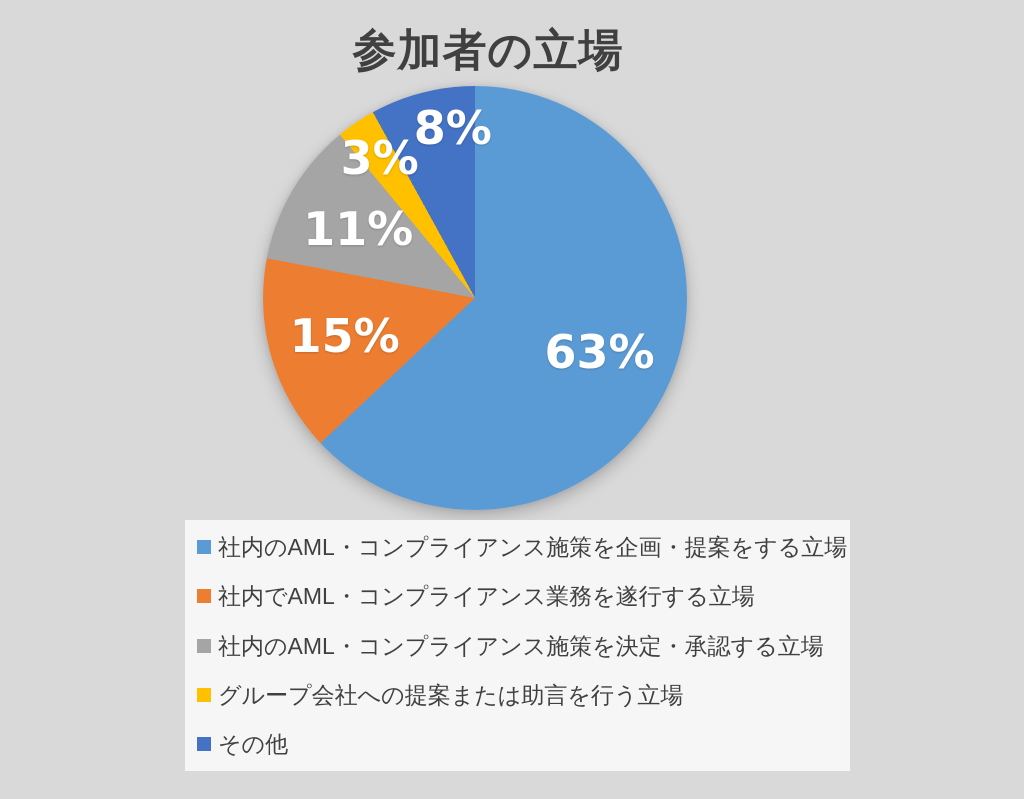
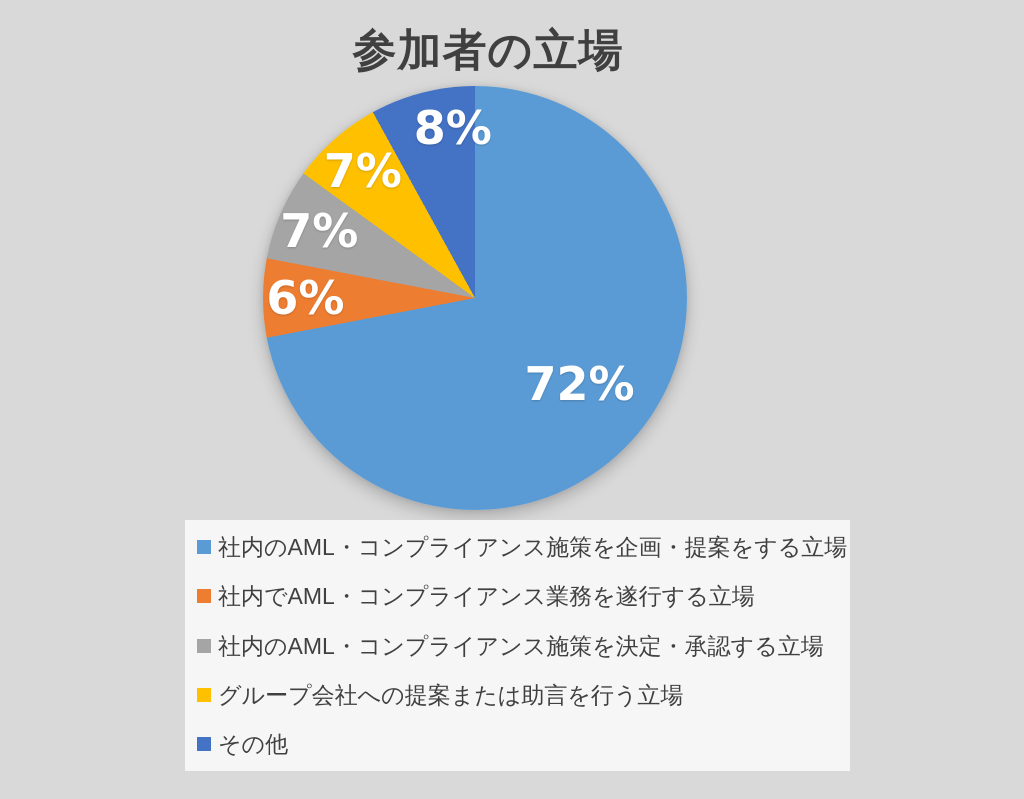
社内のAML・コンプライアンス施策を企画・提案をする立場: 63% -> 72%
社内でAML・コンプライアンス業務を遂行する立場: 15% -> 6%
社内のAML・コンプライアンス施策を決定・承認する立場: 11% -> 7%
グループ会社への提案または助言を行う立場: 3% -> 7%
